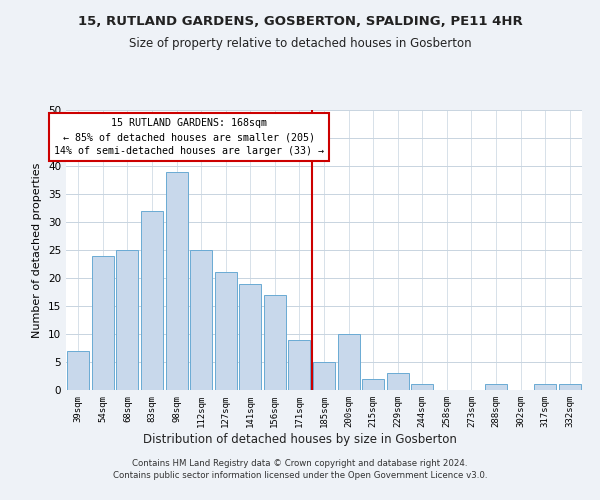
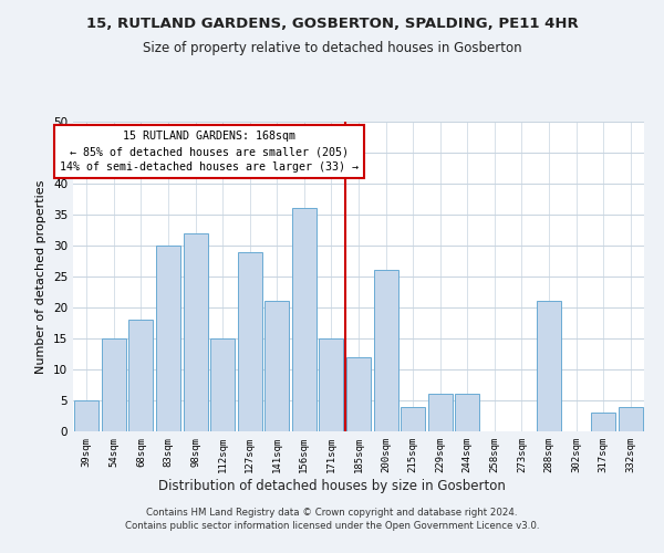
39sqm: 7 -> 5
54sqm: 24 -> 15
68sqm: 25 -> 18
83sqm: 32 -> 30
98sqm: 39 -> 32
112sqm: 25 -> 15
127sqm: 21 -> 29
141sqm: 19 -> 21
156sqm: 17 -> 36
171sqm: 9 -> 15
185sqm: 5 -> 12
200sqm: 10 -> 26
215sqm: 2 -> 4
229sqm: 3 -> 6
244sqm: 1 -> 6
288sqm: 1 -> 21
317sqm: 1 -> 3
332sqm: 1 -> 4
